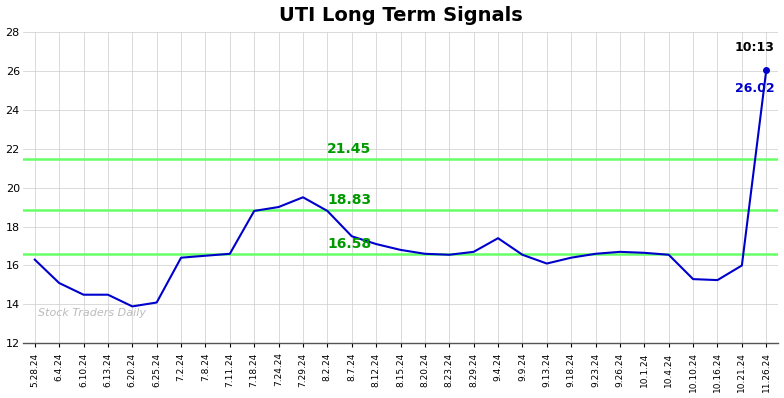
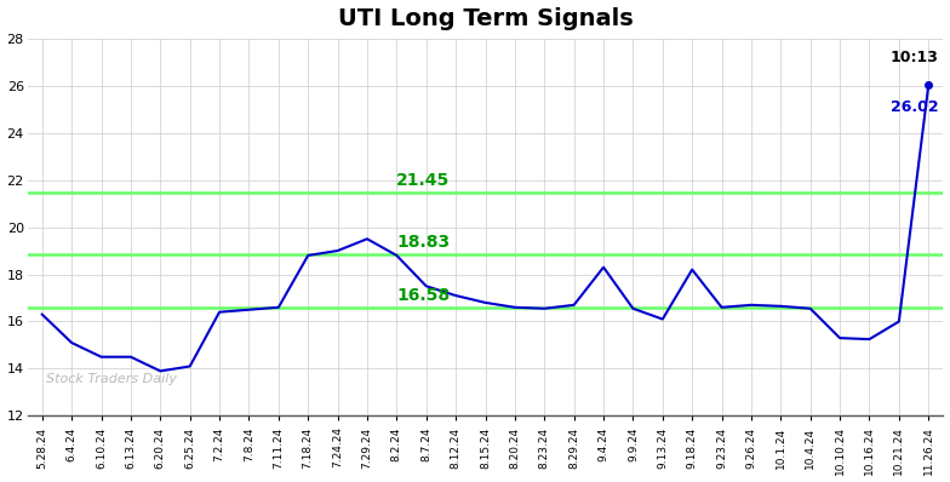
9.4.24: 17.4 -> 18.3
9.18.24: 16.4 -> 18.2
